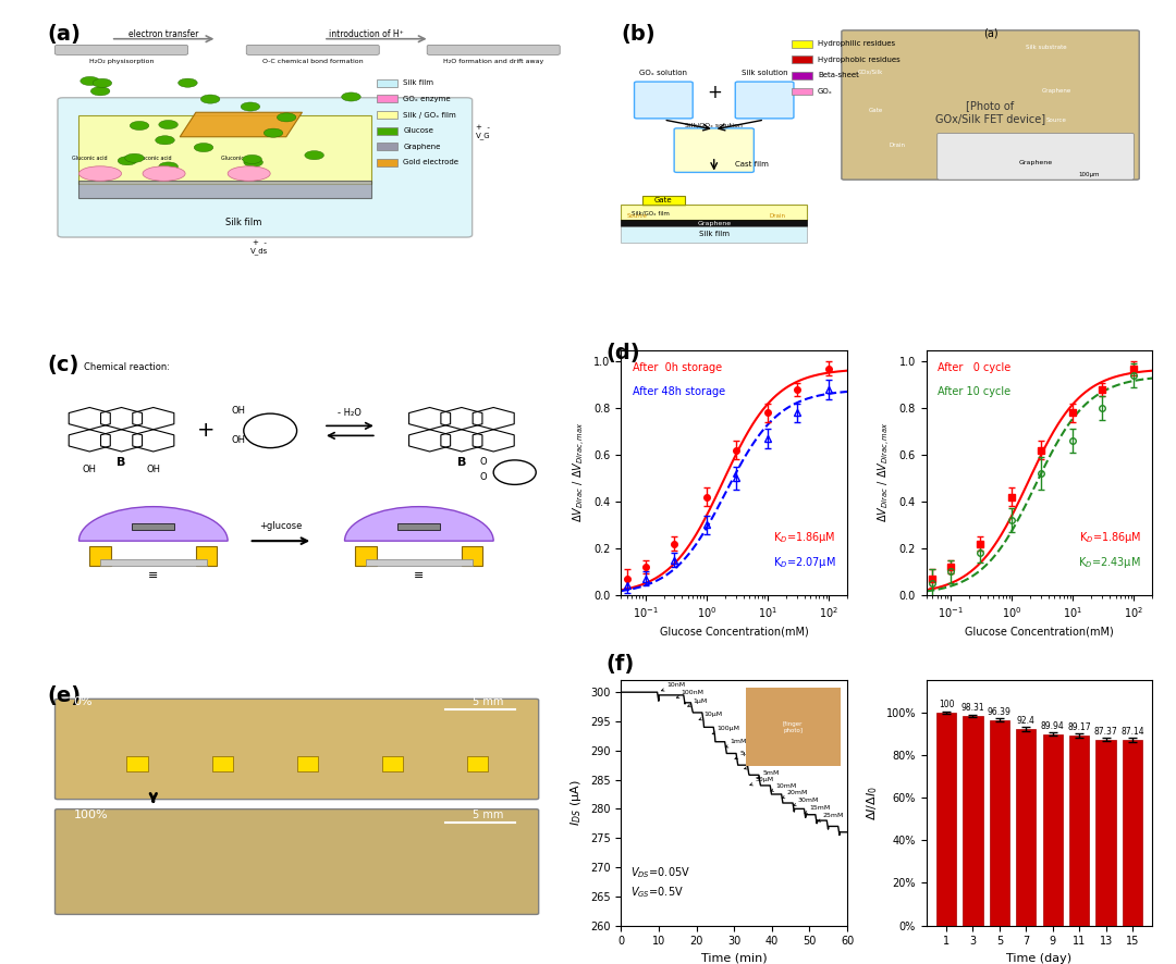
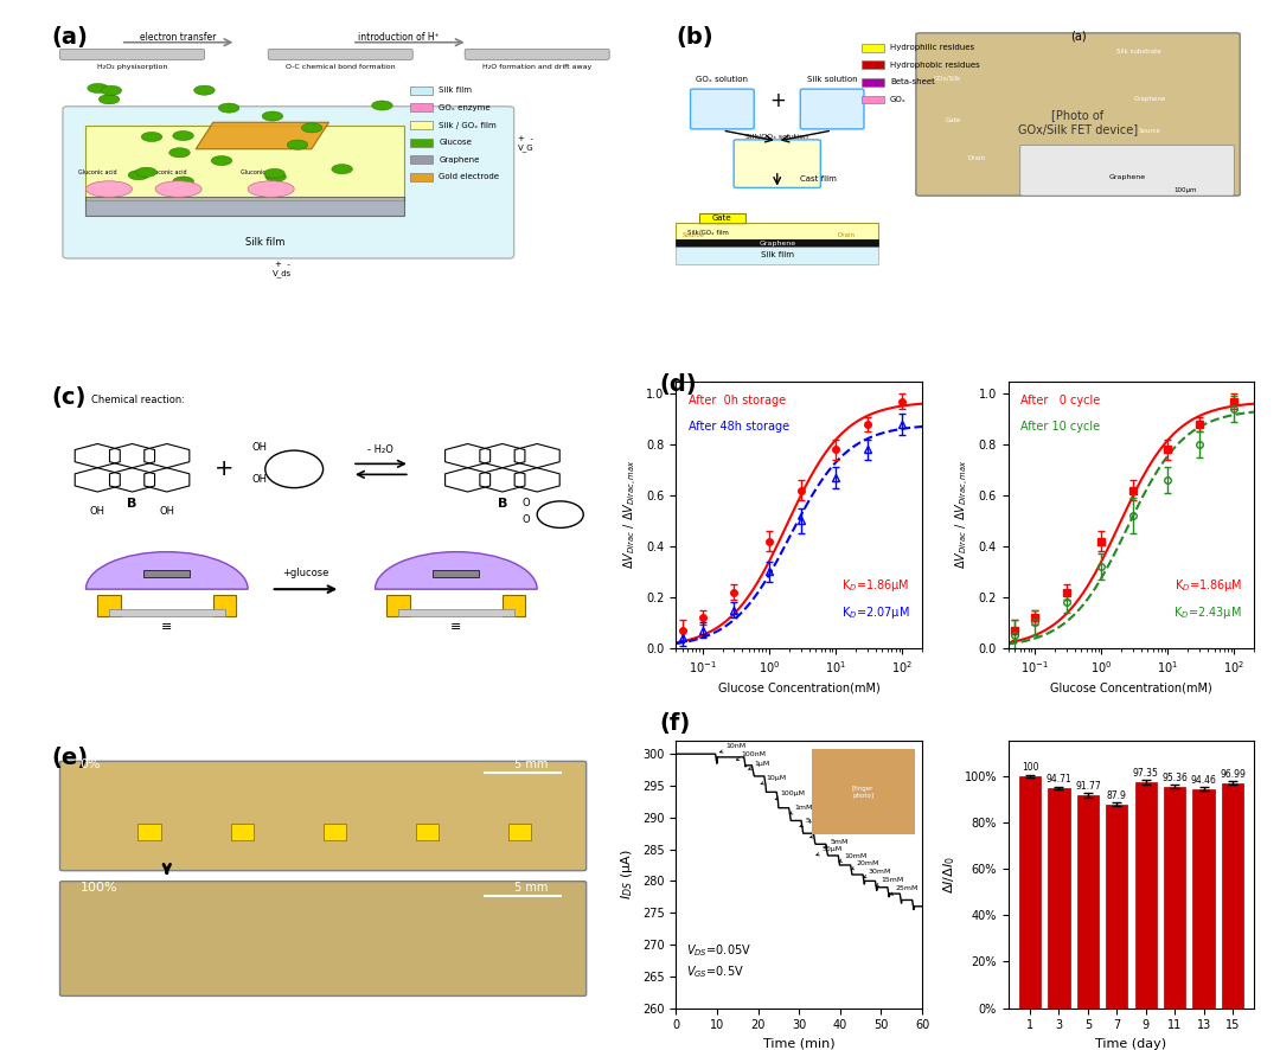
3: 98.31 -> 94.71
5: 96.39 -> 91.77
7: 92.4 -> 87.9
9: 89.94 -> 97.35
11: 89.17 -> 95.36
13: 87.37 -> 94.46
15: 87.14 -> 96.99
